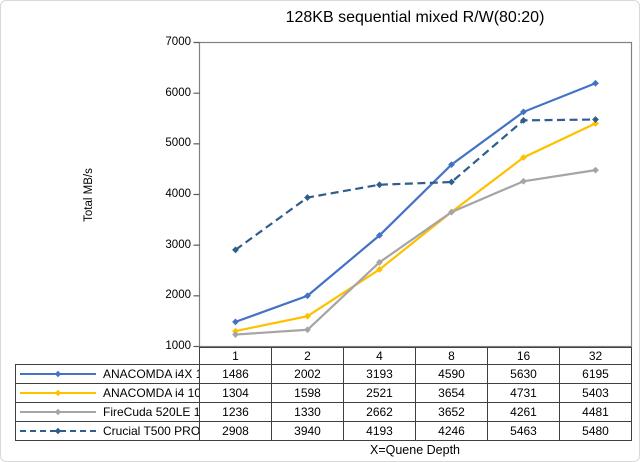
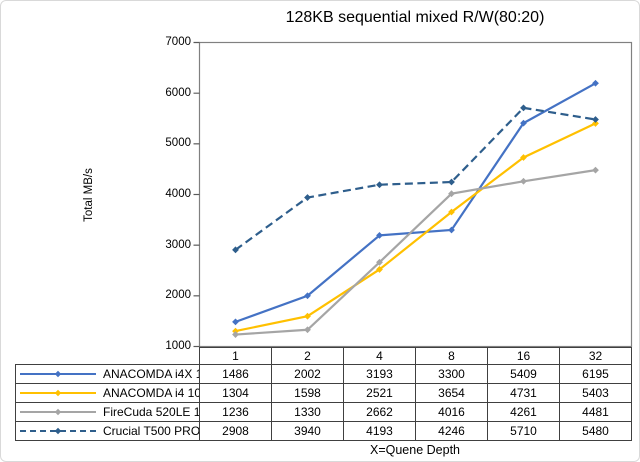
ANACOMDA i4X 1000GB/8: 4590 -> 3300
FireCuda 520LE 1000GB/8: 3652 -> 4016
ANACOMDA i4X 1000GB/16: 5630 -> 5409
Crucial T500 PRO 1000GB/16: 5463 -> 5710
